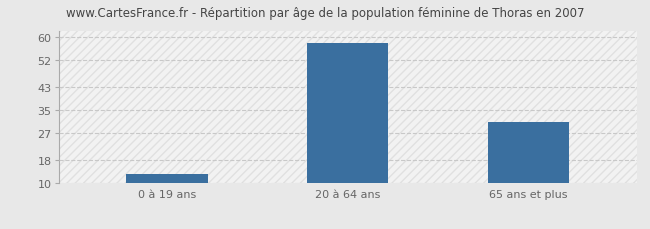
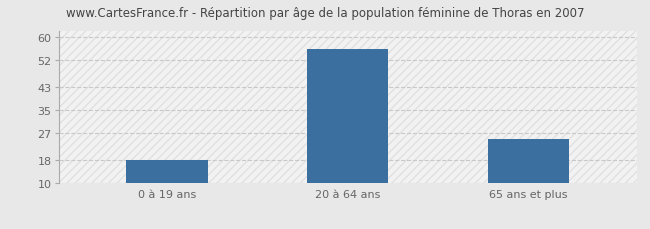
0 à 19 ans: 13 -> 18
20 à 64 ans: 58 -> 56
65 ans et plus: 31 -> 25
